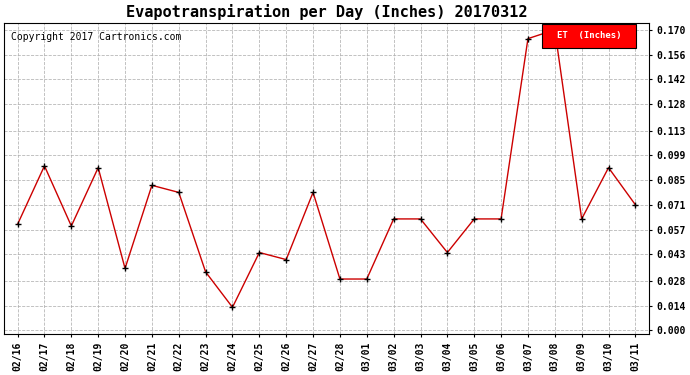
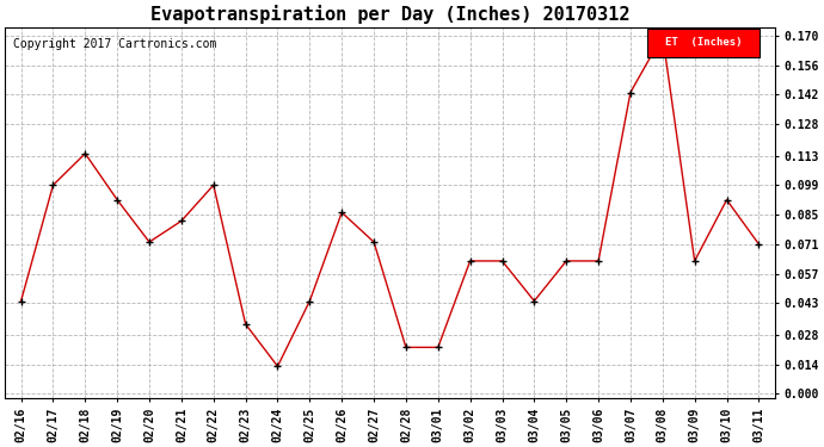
02/16: 0.060 -> 0.044
02/17: 0.093 -> 0.099
02/18: 0.059 -> 0.114
02/20: 0.035 -> 0.072
02/22: 0.078 -> 0.099
02/26: 0.040 -> 0.086
02/27: 0.078 -> 0.072
02/28: 0.029 -> 0.022
03/01: 0.029 -> 0.022
03/07: 0.165 -> 0.143
